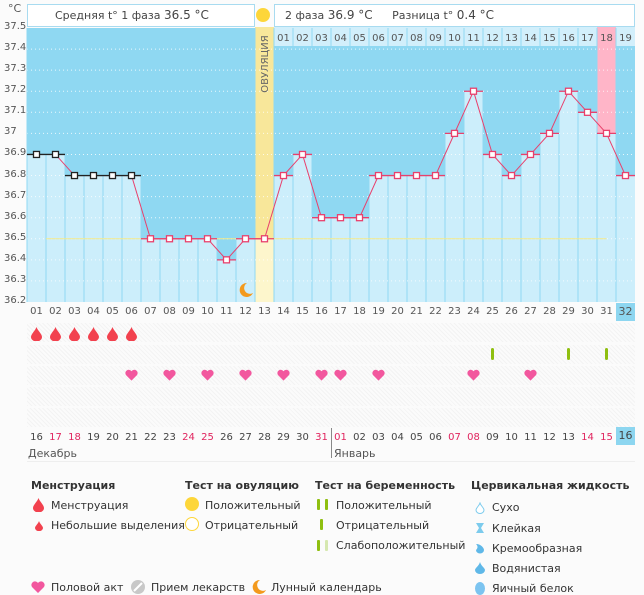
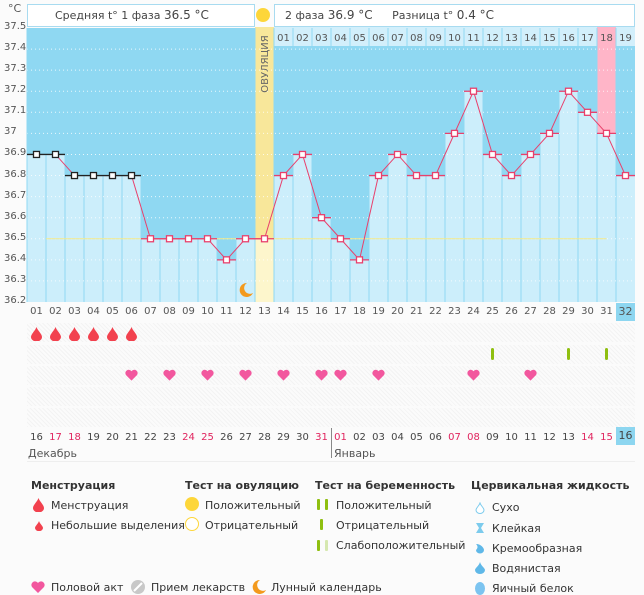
17: 36.6 -> 36.5
18: 36.6 -> 36.4
20: 36.8 -> 36.9
